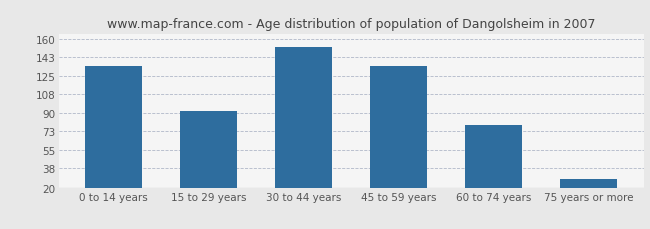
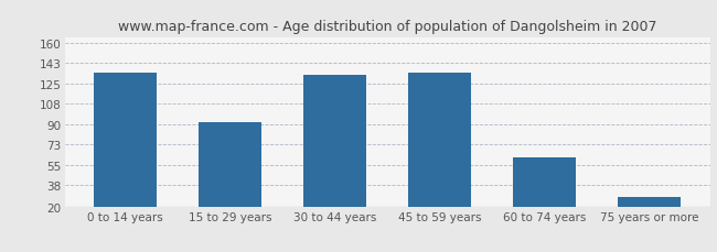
30 to 44 years: 152 -> 133
60 to 74 years: 79 -> 62
